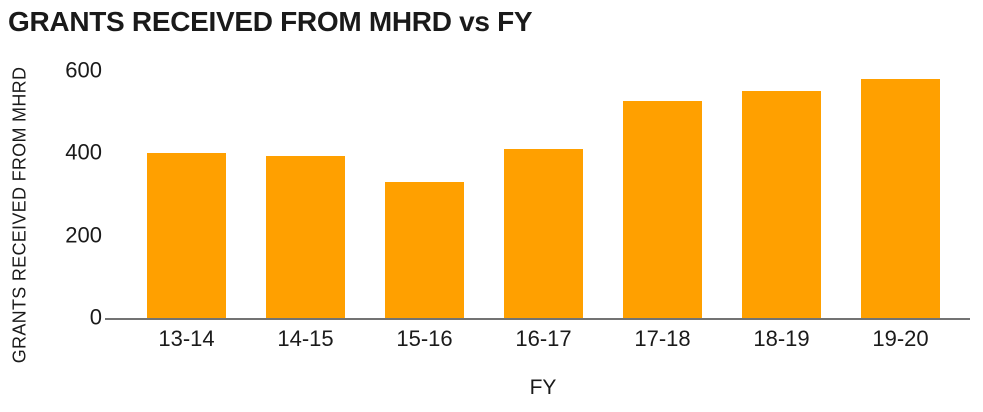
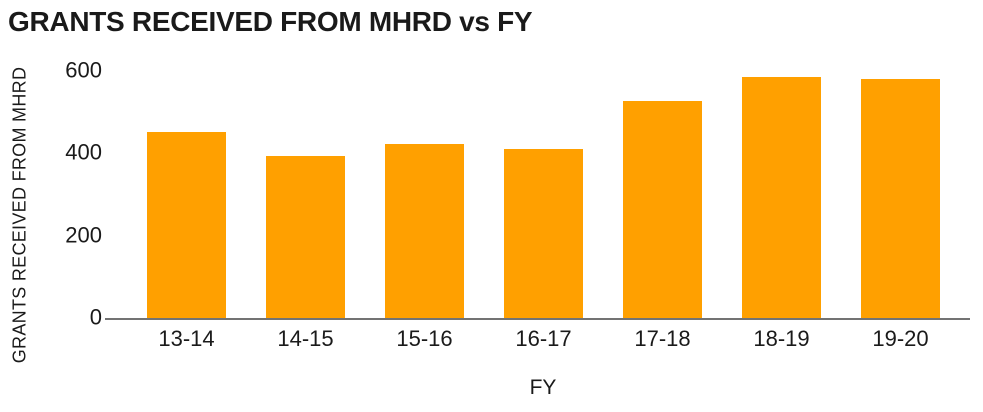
13-14: 400 -> 450
15-16: 330 -> 420
18-19: 550 -> 580
